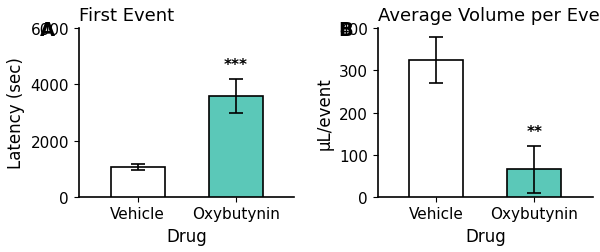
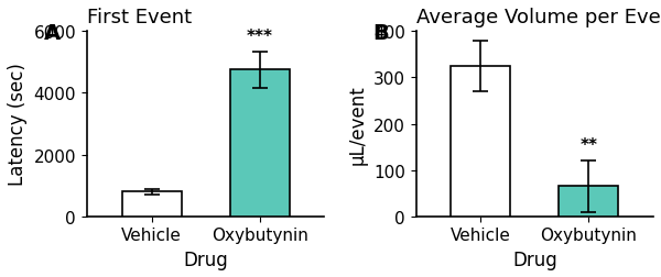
First Event/Vehicle: 1050 -> 800
First Event/Oxybutynin: 3600 -> 4750
